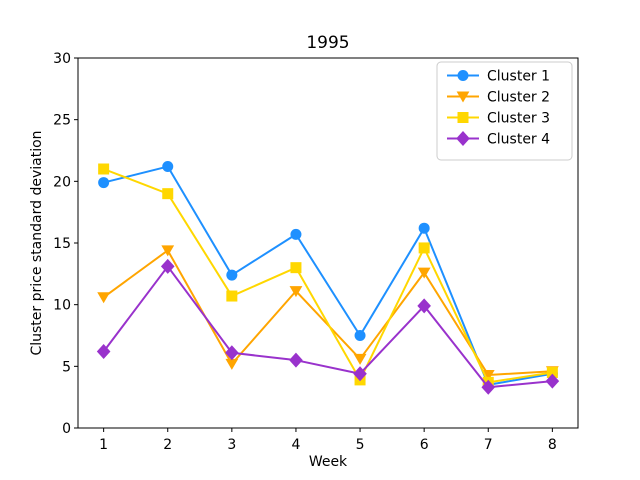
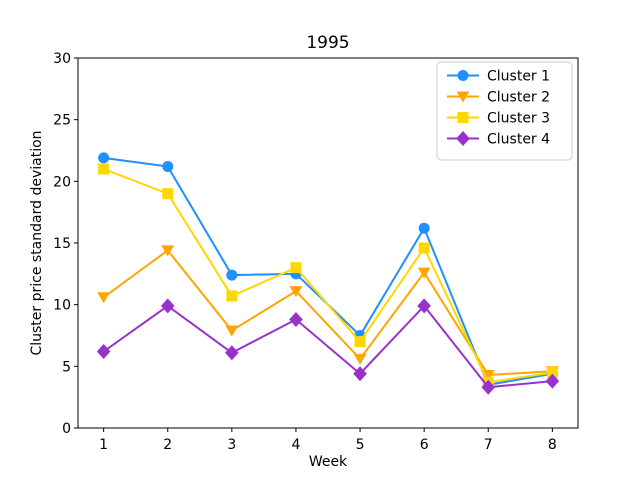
Cluster 1/1: 19.9 -> 21.9
Cluster 4/2: 13.1 -> 9.9
Cluster 2/3: 5.2 -> 7.9
Cluster 1/4: 15.7 -> 12.5
Cluster 4/4: 5.5 -> 8.8
Cluster 3/5: 3.9 -> 7.0
